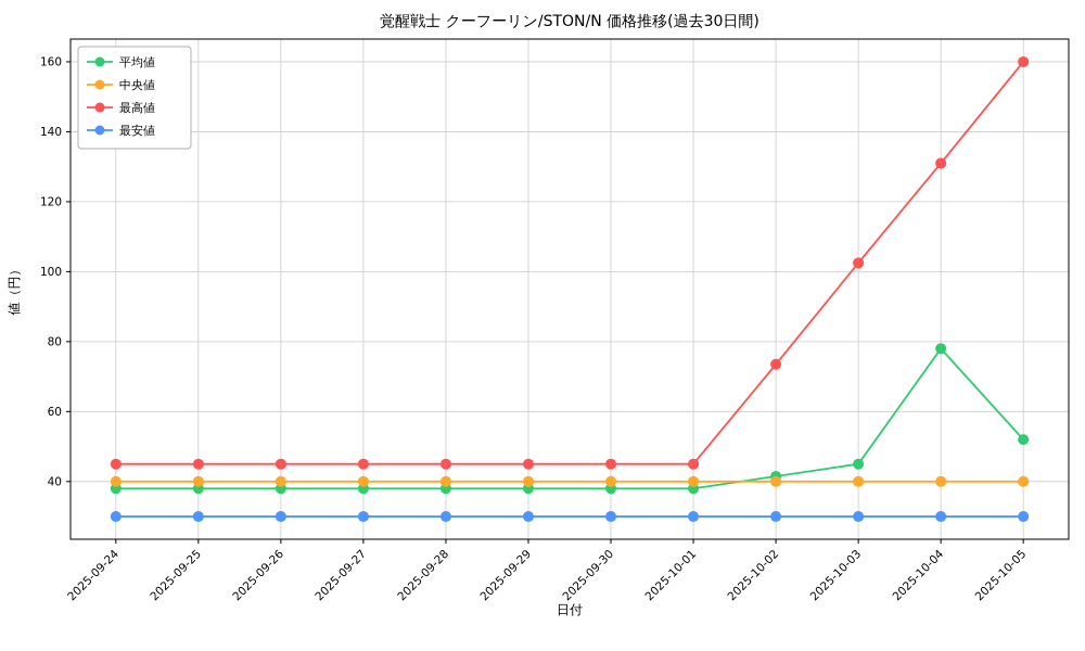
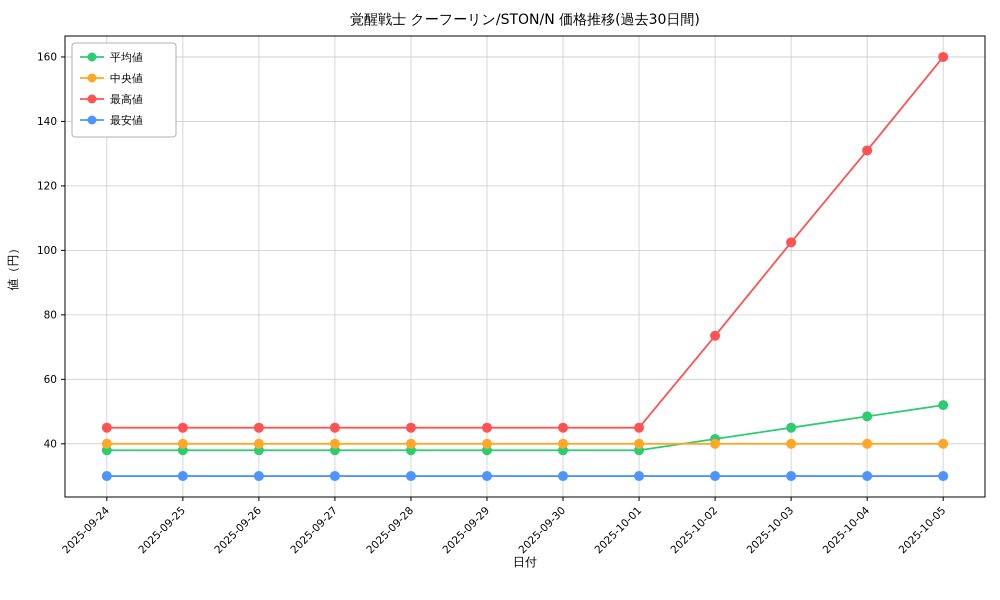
平均値/2025-10-04: 78 -> 48
